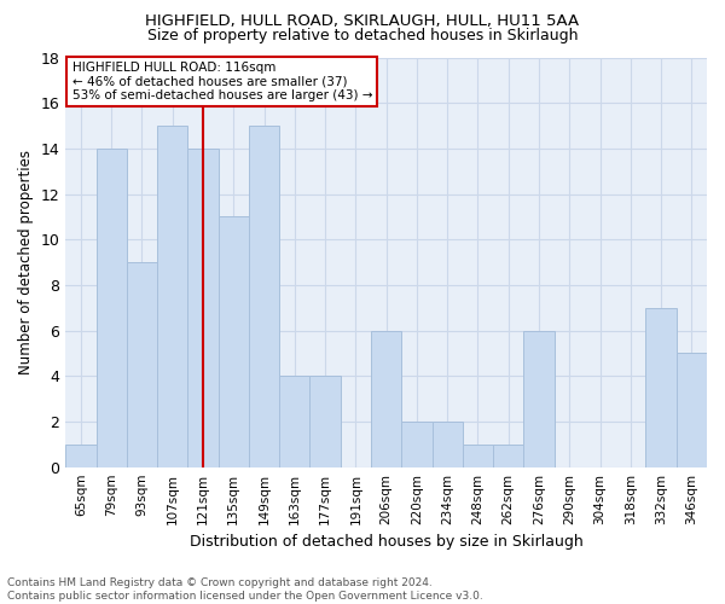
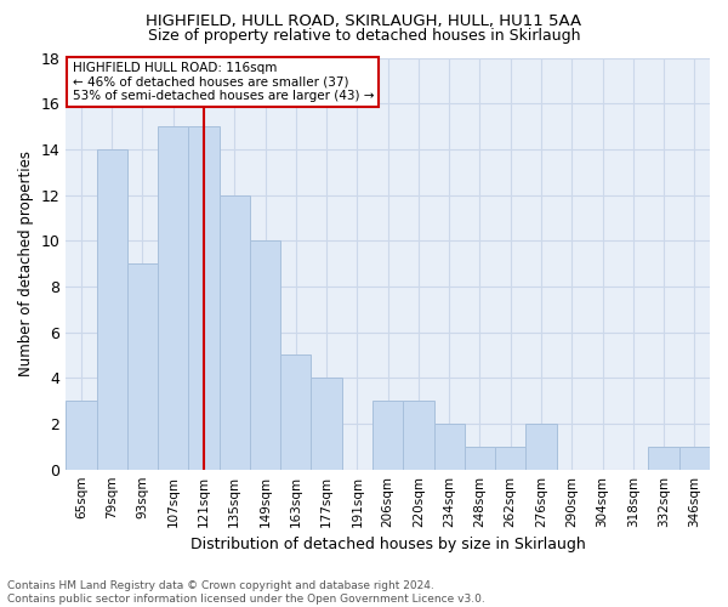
65sqm: 1 -> 3
121sqm: 14 -> 15
135sqm: 11 -> 12
149sqm: 15 -> 10
163sqm: 4 -> 5
206sqm: 6 -> 3
220sqm: 2 -> 3
276sqm: 6 -> 2
332sqm: 7 -> 1
346sqm: 5 -> 1
